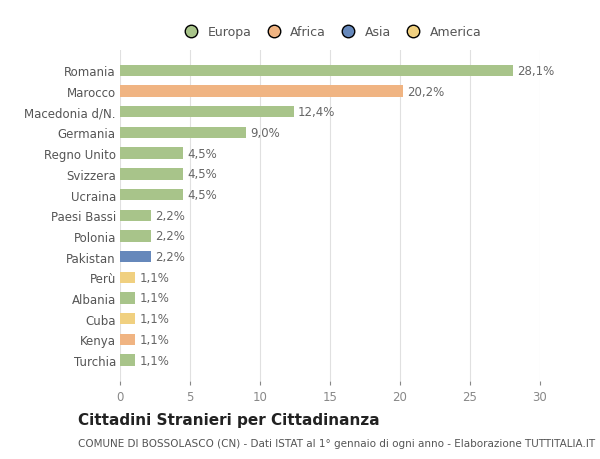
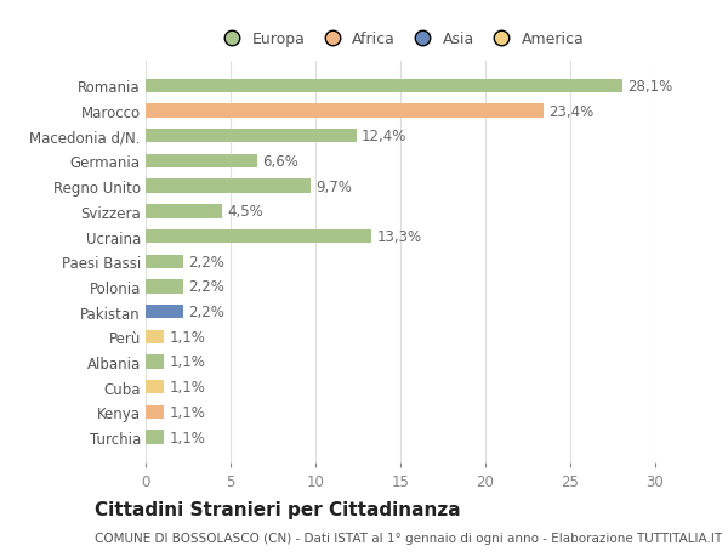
Marocco: 20,2% -> 23,4%
Germania: 9,0% -> 6,6%
Regno Unito: 4,5% -> 9,7%
Ucraina: 4,5% -> 13,3%
